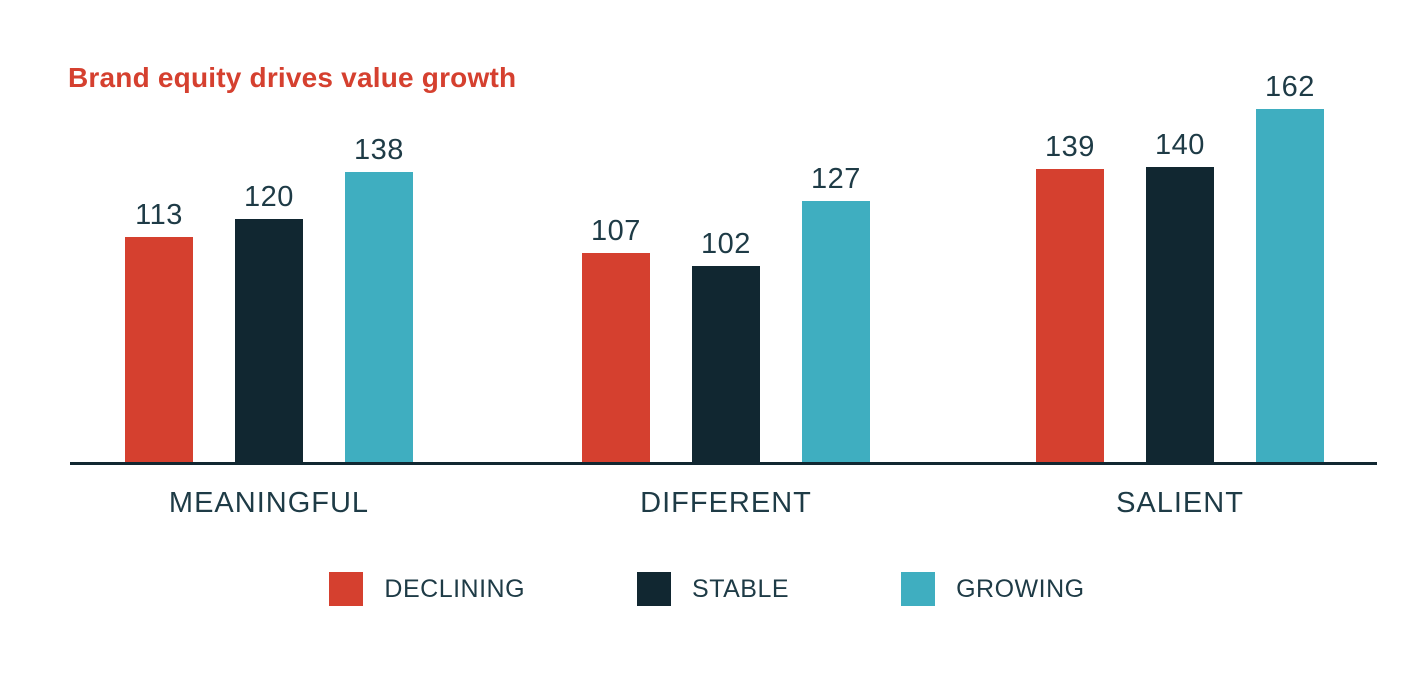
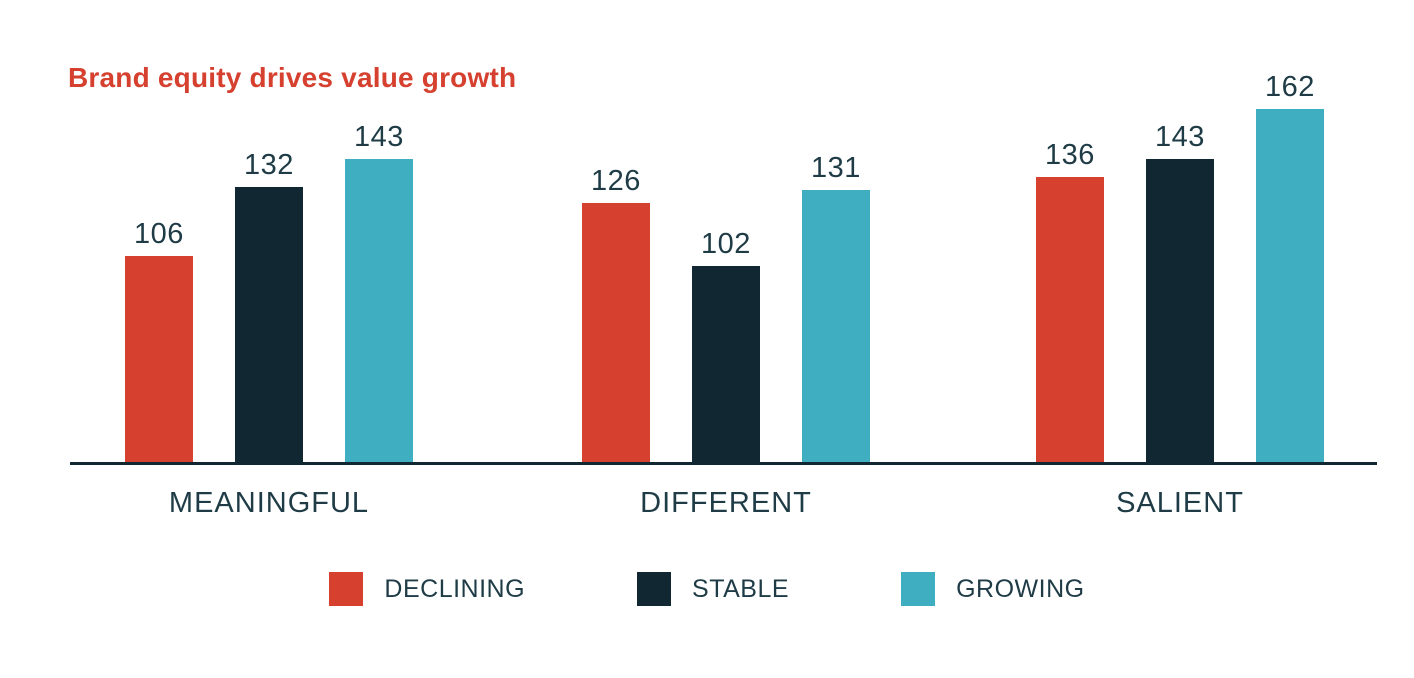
DECLINING/MEANINGFUL: 113 -> 106
STABLE/MEANINGFUL: 120 -> 132
GROWING/MEANINGFUL: 138 -> 143
DECLINING/DIFFERENT: 107 -> 126
GROWING/DIFFERENT: 127 -> 131
DECLINING/SALIENT: 139 -> 136
STABLE/SALIENT: 140 -> 143
